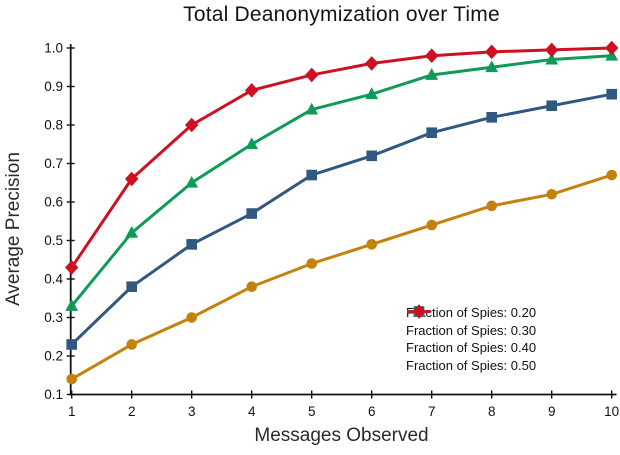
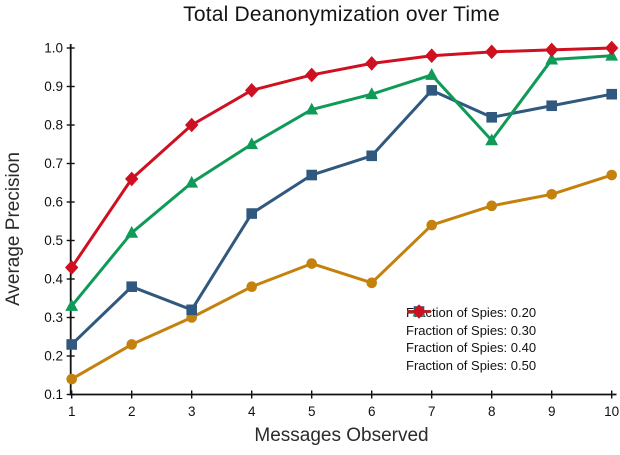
Fraction of Spies: 0.30/3: 0.49 -> 0.32
Fraction of Spies: 0.20/6: 0.49 -> 0.39
Fraction of Spies: 0.30/7: 0.78 -> 0.89
Fraction of Spies: 0.40/8: 0.95 -> 0.76
